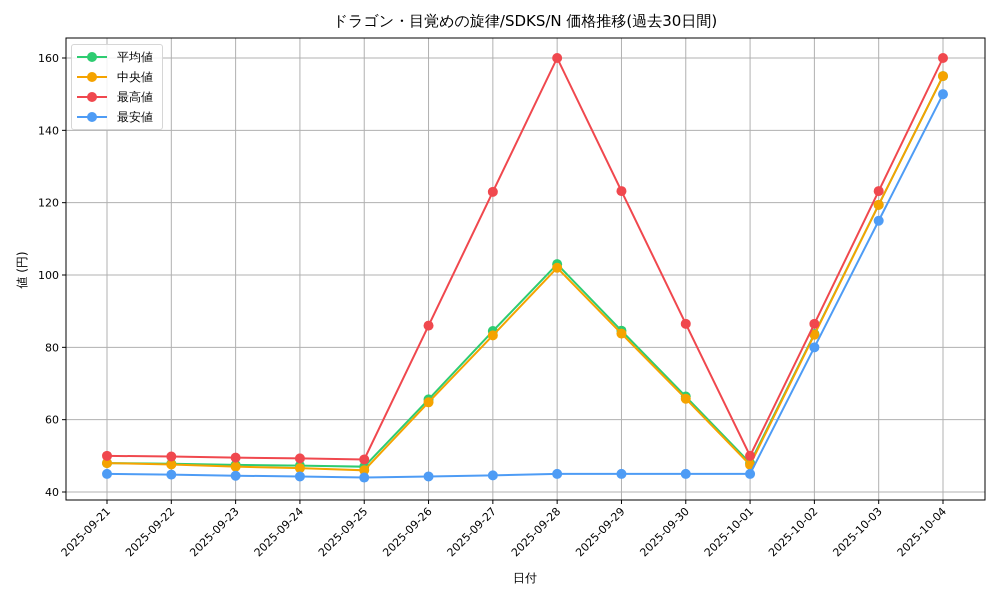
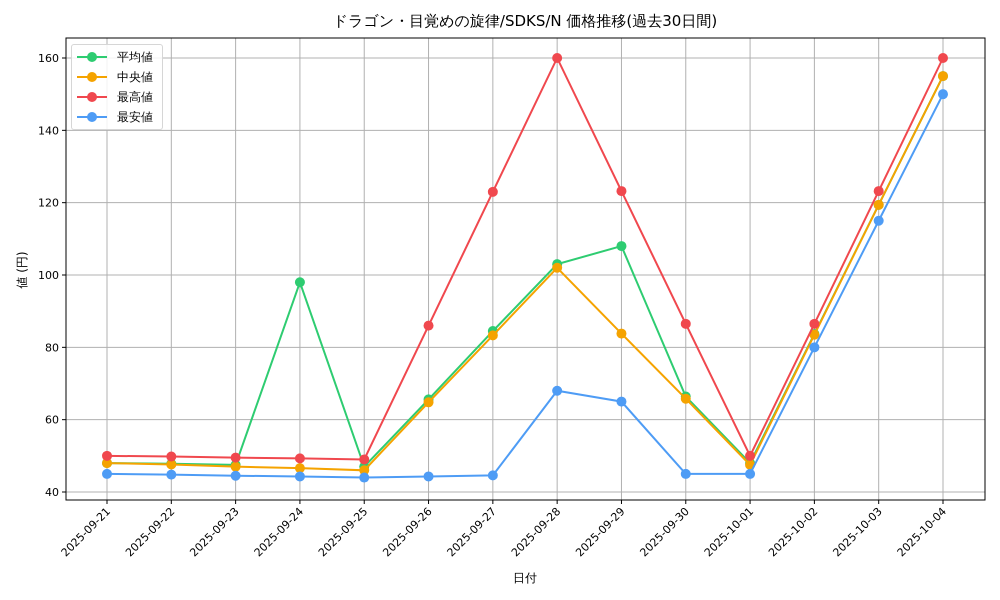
平均値/2025-09-24: 47 -> 98
最安値/2025-09-28: 45 -> 68
平均値/2025-09-29: 85 -> 108
最安値/2025-09-29: 45 -> 65
